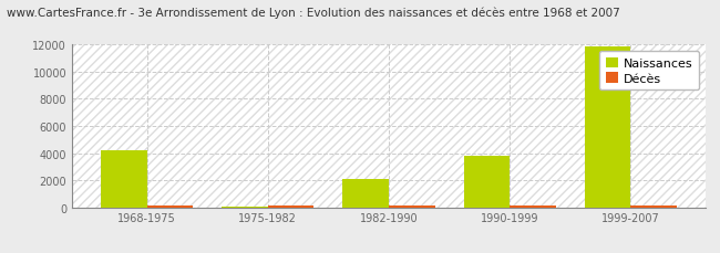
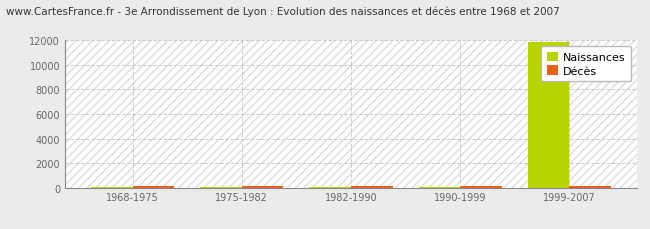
Naissances/1968-1975: 4200 -> 100
Naissances/1982-1990: 2100 -> 100
Naissances/1990-1999: 3800 -> 0
